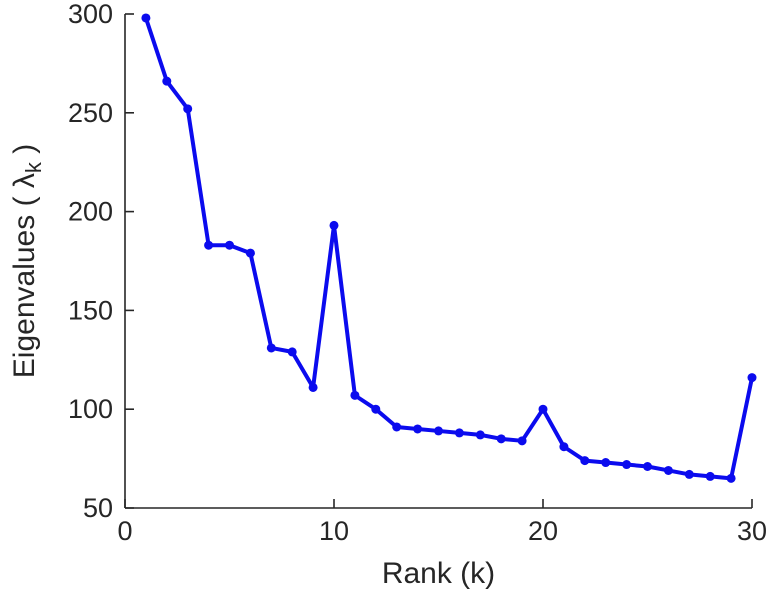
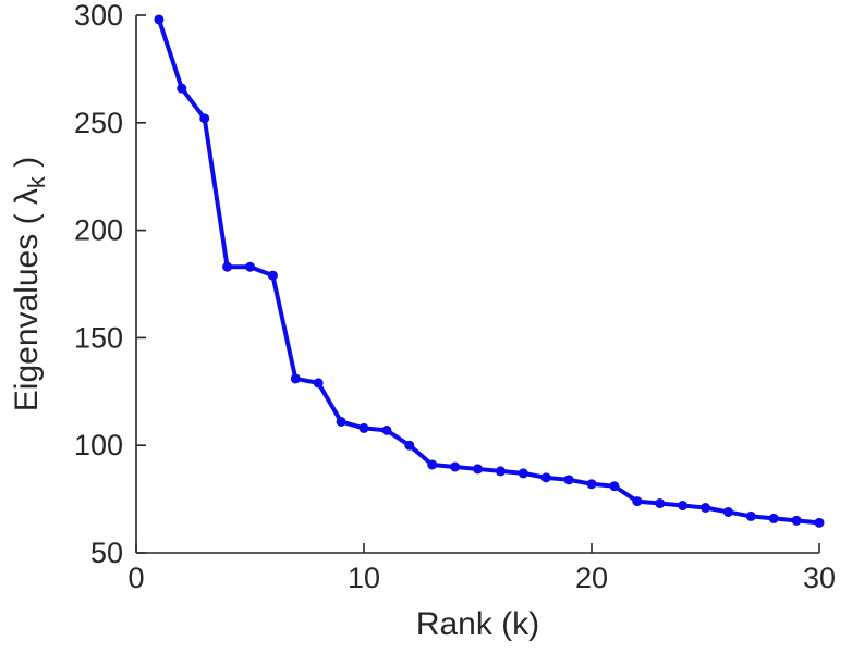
10: 193 -> 108
20: 100 -> 82
30: 116 -> 64
